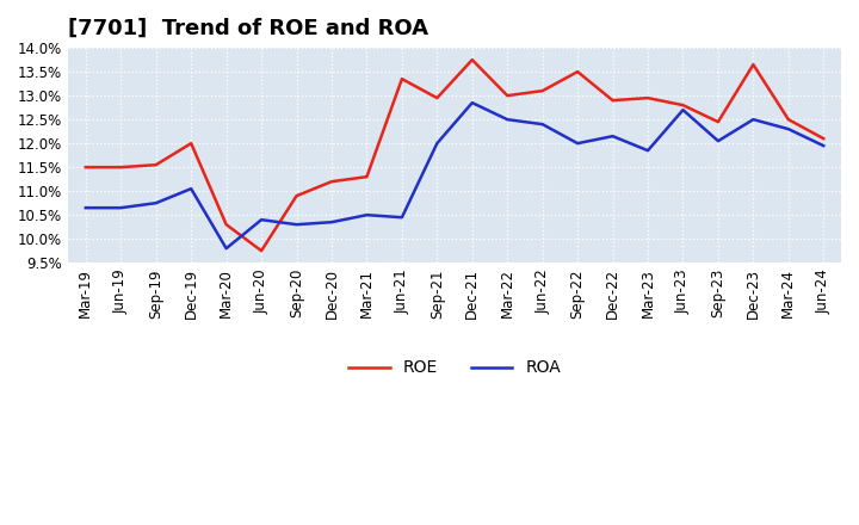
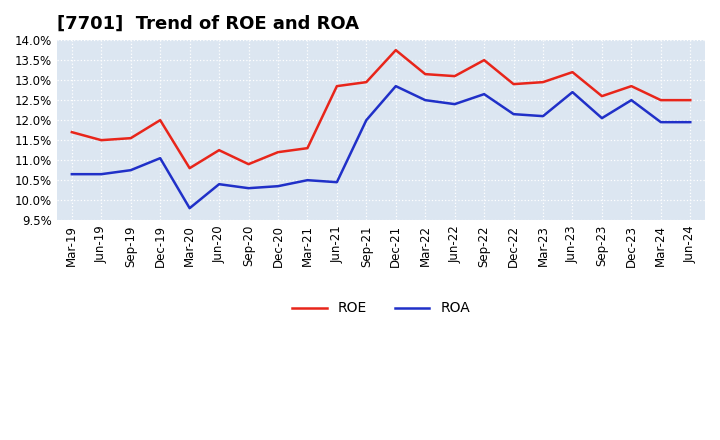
ROE/Mar-19: 11.50% -> 11.70%
ROE/Mar-20: 10.30% -> 10.80%
ROE/Jun-20: 9.75% -> 11.25%
ROE/Jun-21: 13.35% -> 12.85%
ROE/Mar-22: 13.00% -> 13.15%
ROA/Sep-22: 12.00% -> 12.65%
ROA/Mar-23: 11.85% -> 12.10%
ROE/Jun-23: 12.80% -> 13.20%
ROE/Sep-23: 12.45% -> 12.60%
ROE/Dec-23: 13.65% -> 12.85%
ROA/Mar-24: 12.30% -> 11.95%
ROE/Jun-24: 12.10% -> 12.50%
